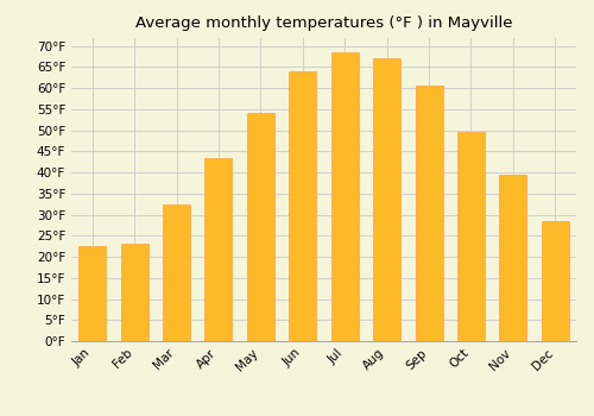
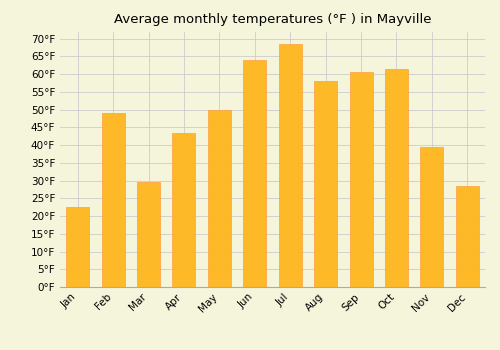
Feb: 23.0°F -> 49.0°F
Mar: 32.5°F -> 29.5°F
May: 54.0°F -> 50.0°F
Aug: 67.0°F -> 58.0°F
Oct: 49.5°F -> 61.5°F
